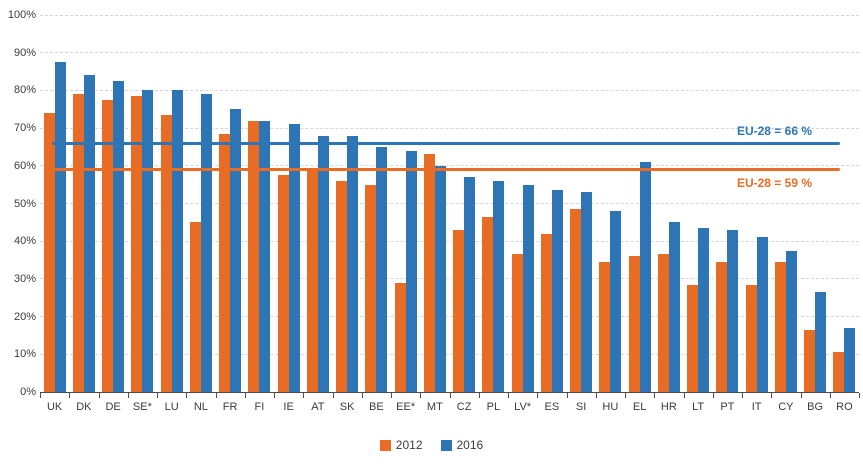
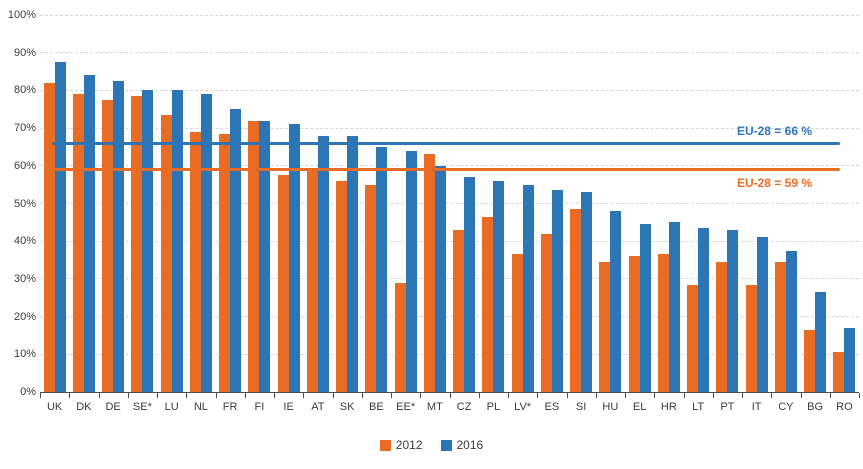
2012/UK: 74% -> 82%
2012/NL: 45% -> 69%
2016/EL: 61% -> 44%
